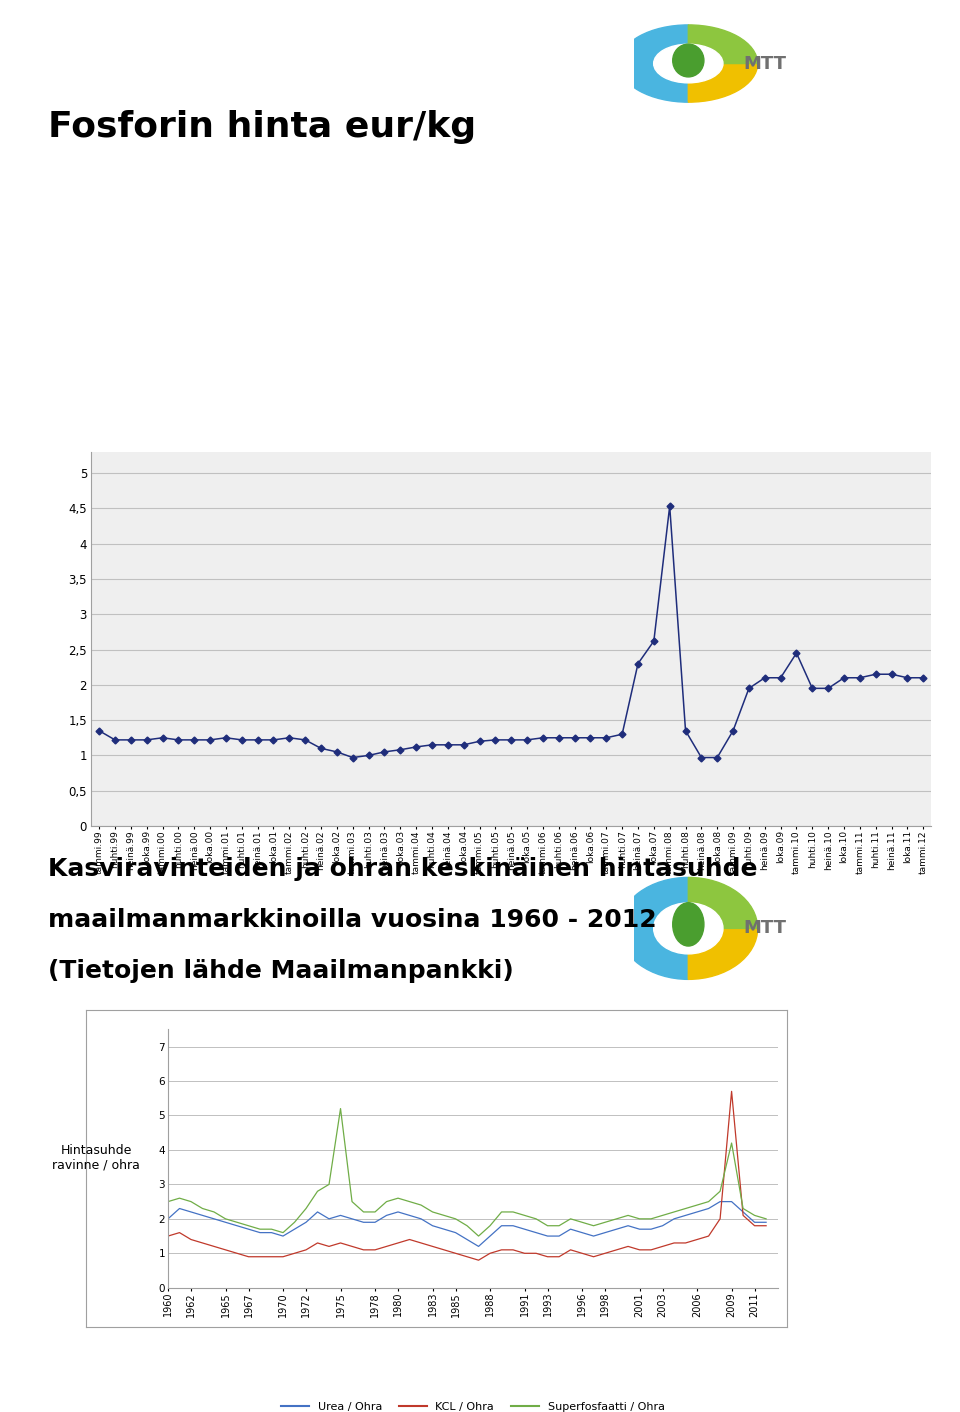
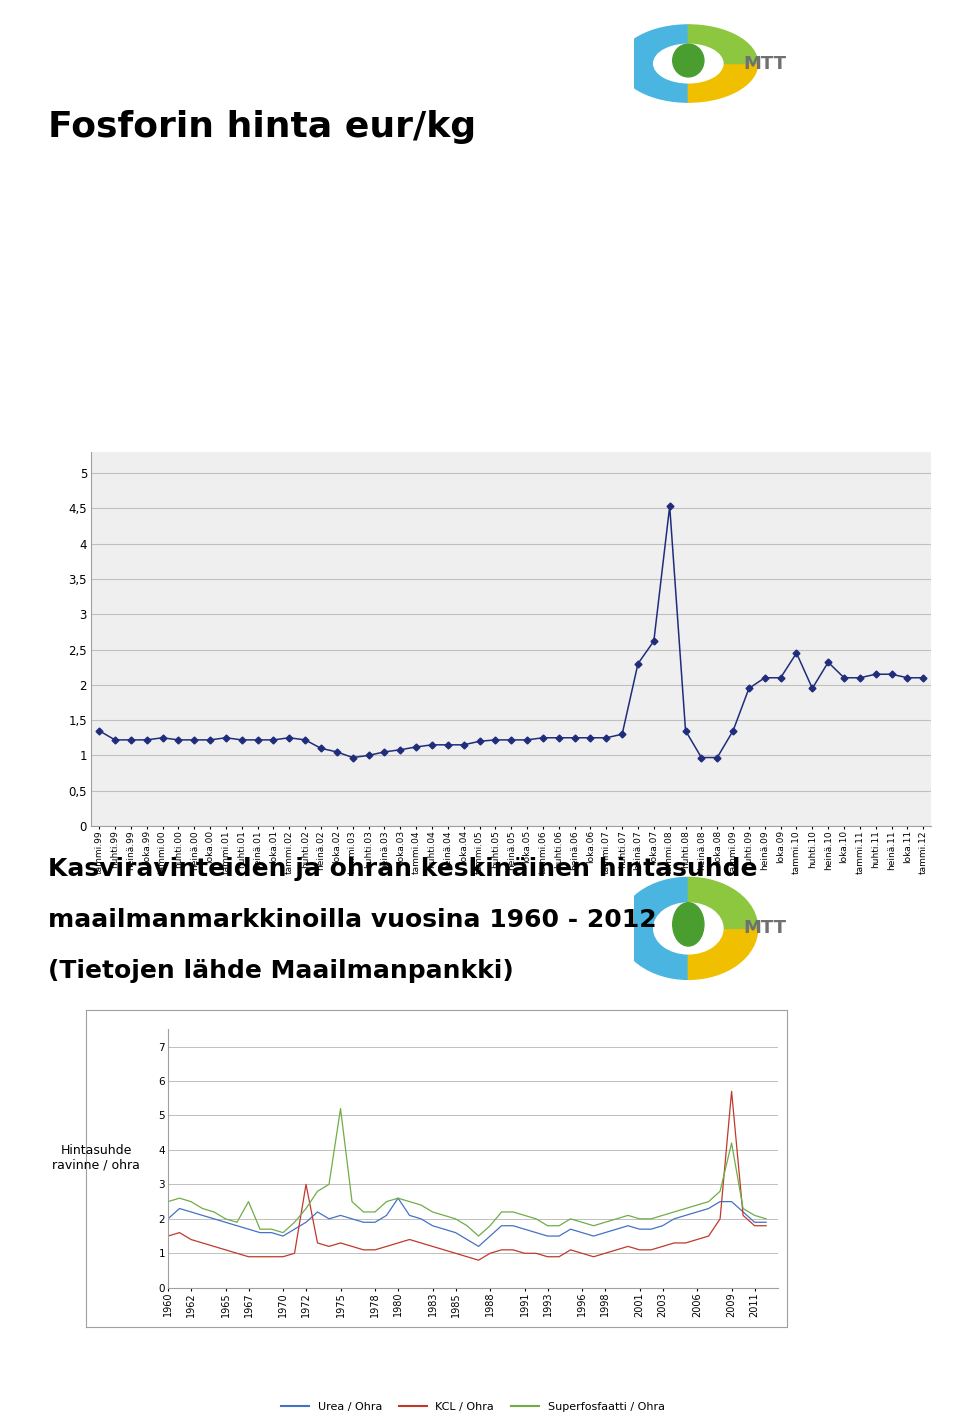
heinä.10: 1,95 -> 2,32
Superfosfaatti / Ohra/1967: 1.8 -> 2.5
KCL / Ohra/1972: 1.1 -> 3.0
Urea / Ohra/1980: 2.2 -> 2.6
